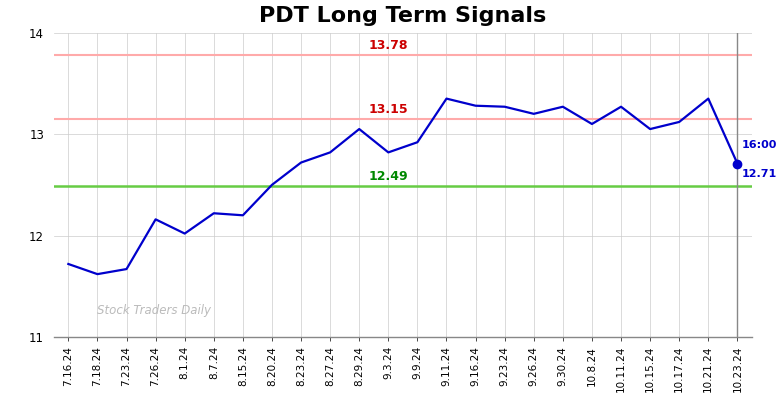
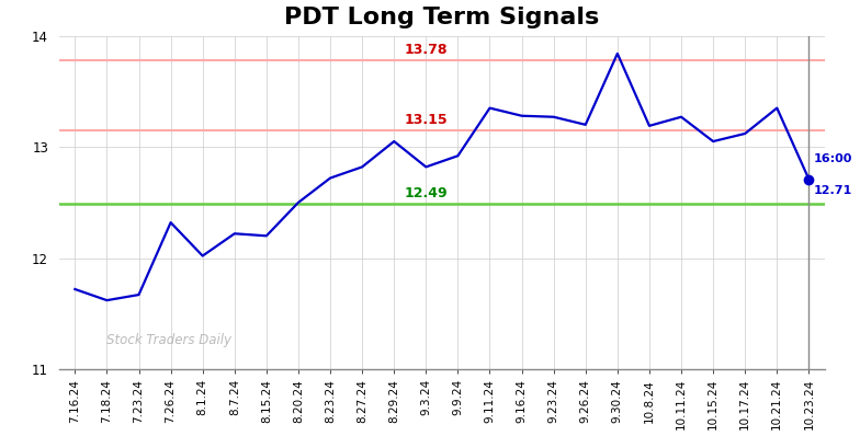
7.26.24: 12.16 -> 12.32
9.30.24: 13.27 -> 13.84
10.8.24: 13.10 -> 13.19
